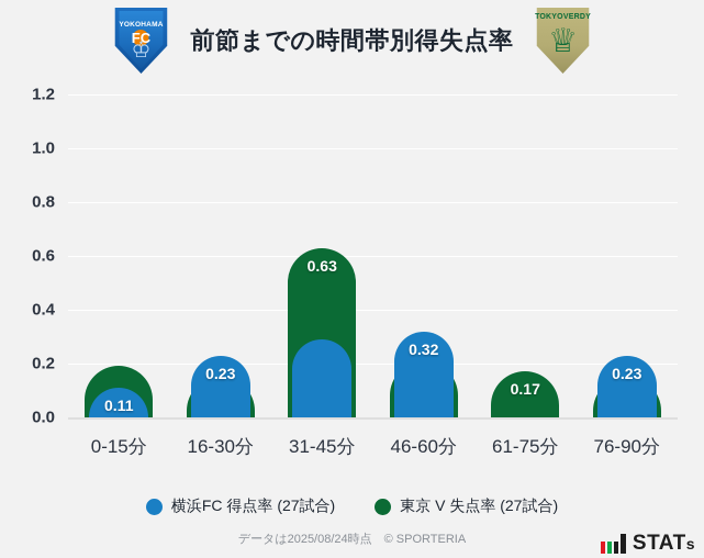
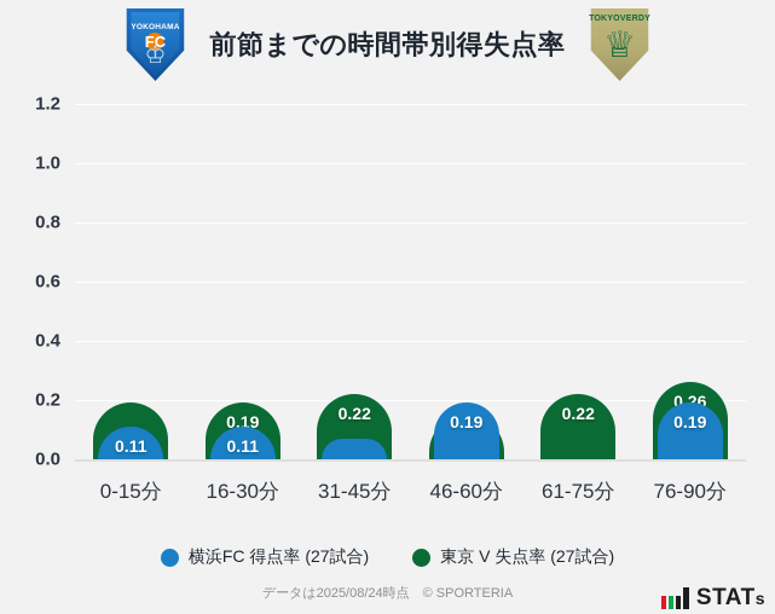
東京 V 失点率 (27試合)/16-30分: 0.15 -> 0.19
横浜FC 得点率 (27試合)/16-30分: 0.23 -> 0.11
東京 V 失点率 (27試合)/31-45分: 0.63 -> 0.22
横浜FC 得点率 (27試合)/31-45分: 0.29 -> 0.07
東京 V 失点率 (27試合)/46-60分: 0.21 -> 0.15
横浜FC 得点率 (27試合)/46-60分: 0.32 -> 0.19
東京 V 失点率 (27試合)/61-75分: 0.17 -> 0.22
東京 V 失点率 (27試合)/76-90分: 0.15 -> 0.26
横浜FC 得点率 (27試合)/76-90分: 0.23 -> 0.19
